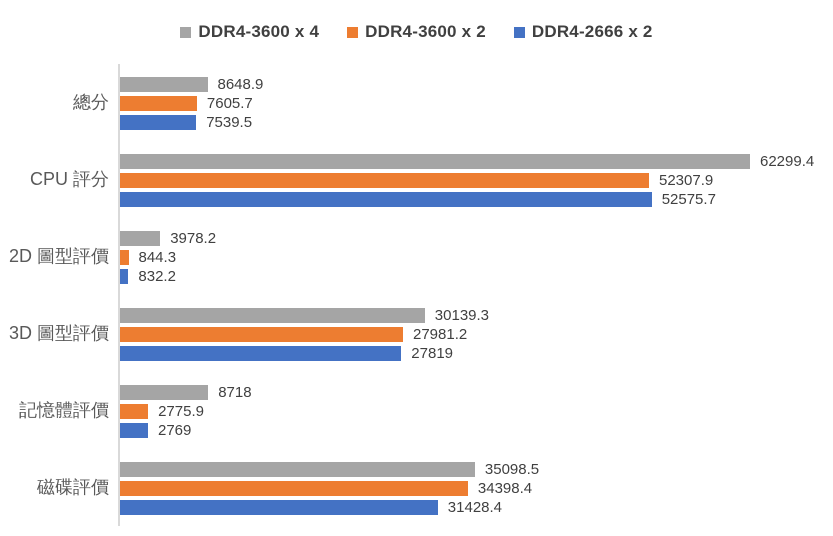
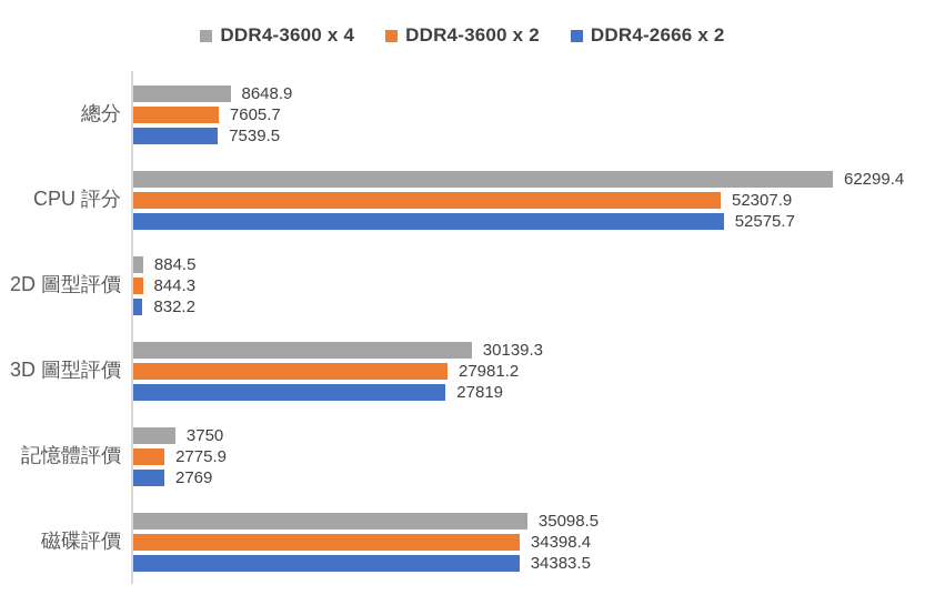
DDR4-3600 x 4/2D 圖型評價: 3978.2 -> 884.5
DDR4-3600 x 4/記憶體評價: 8718 -> 3750
DDR4-2666 x 2/磁碟評價: 31428.4 -> 34383.5
